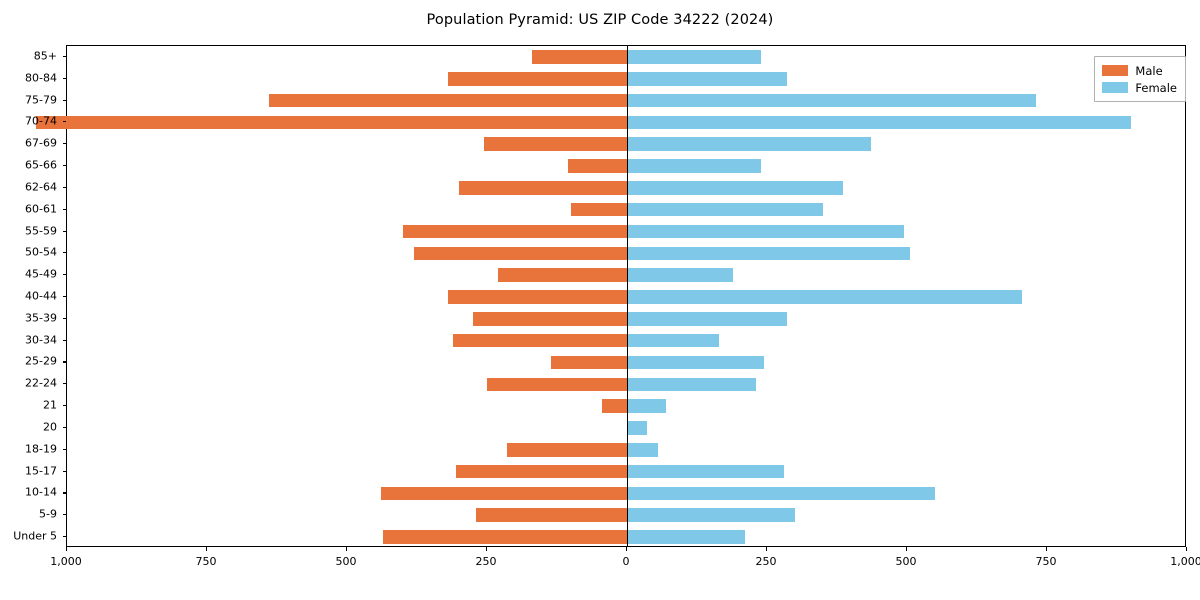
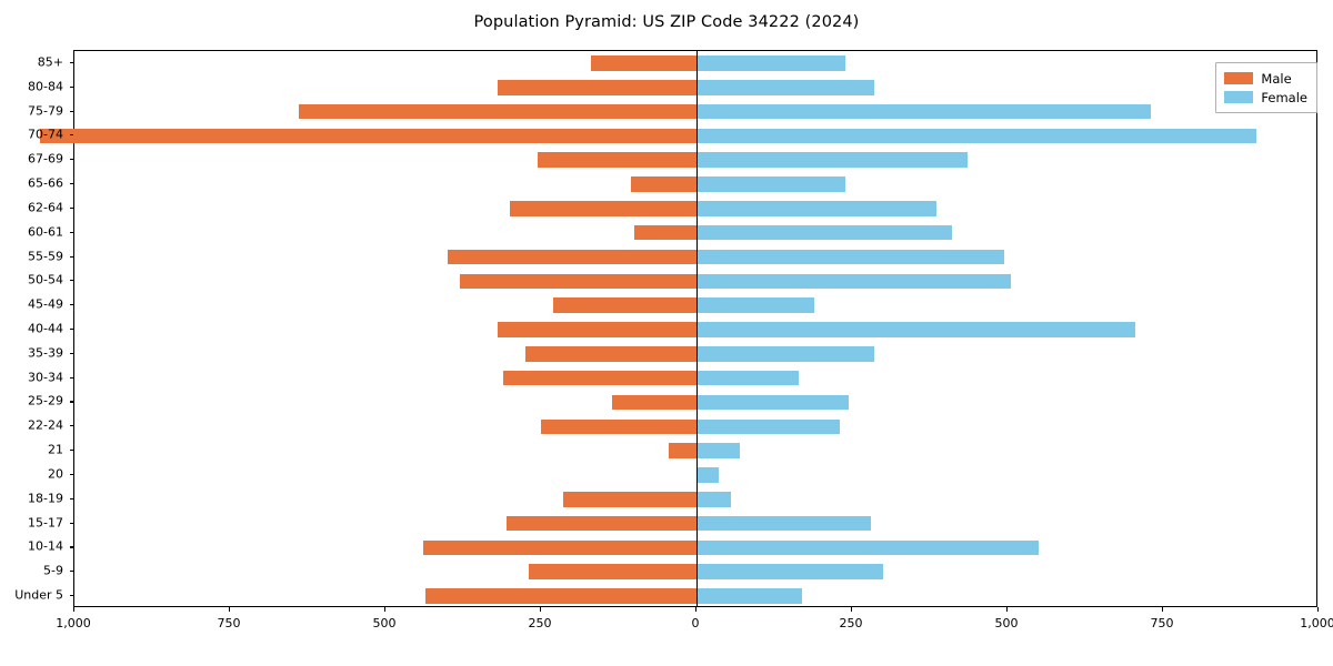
Female/60-61: 350 -> 410
Female/Under 5: 210 -> 170
